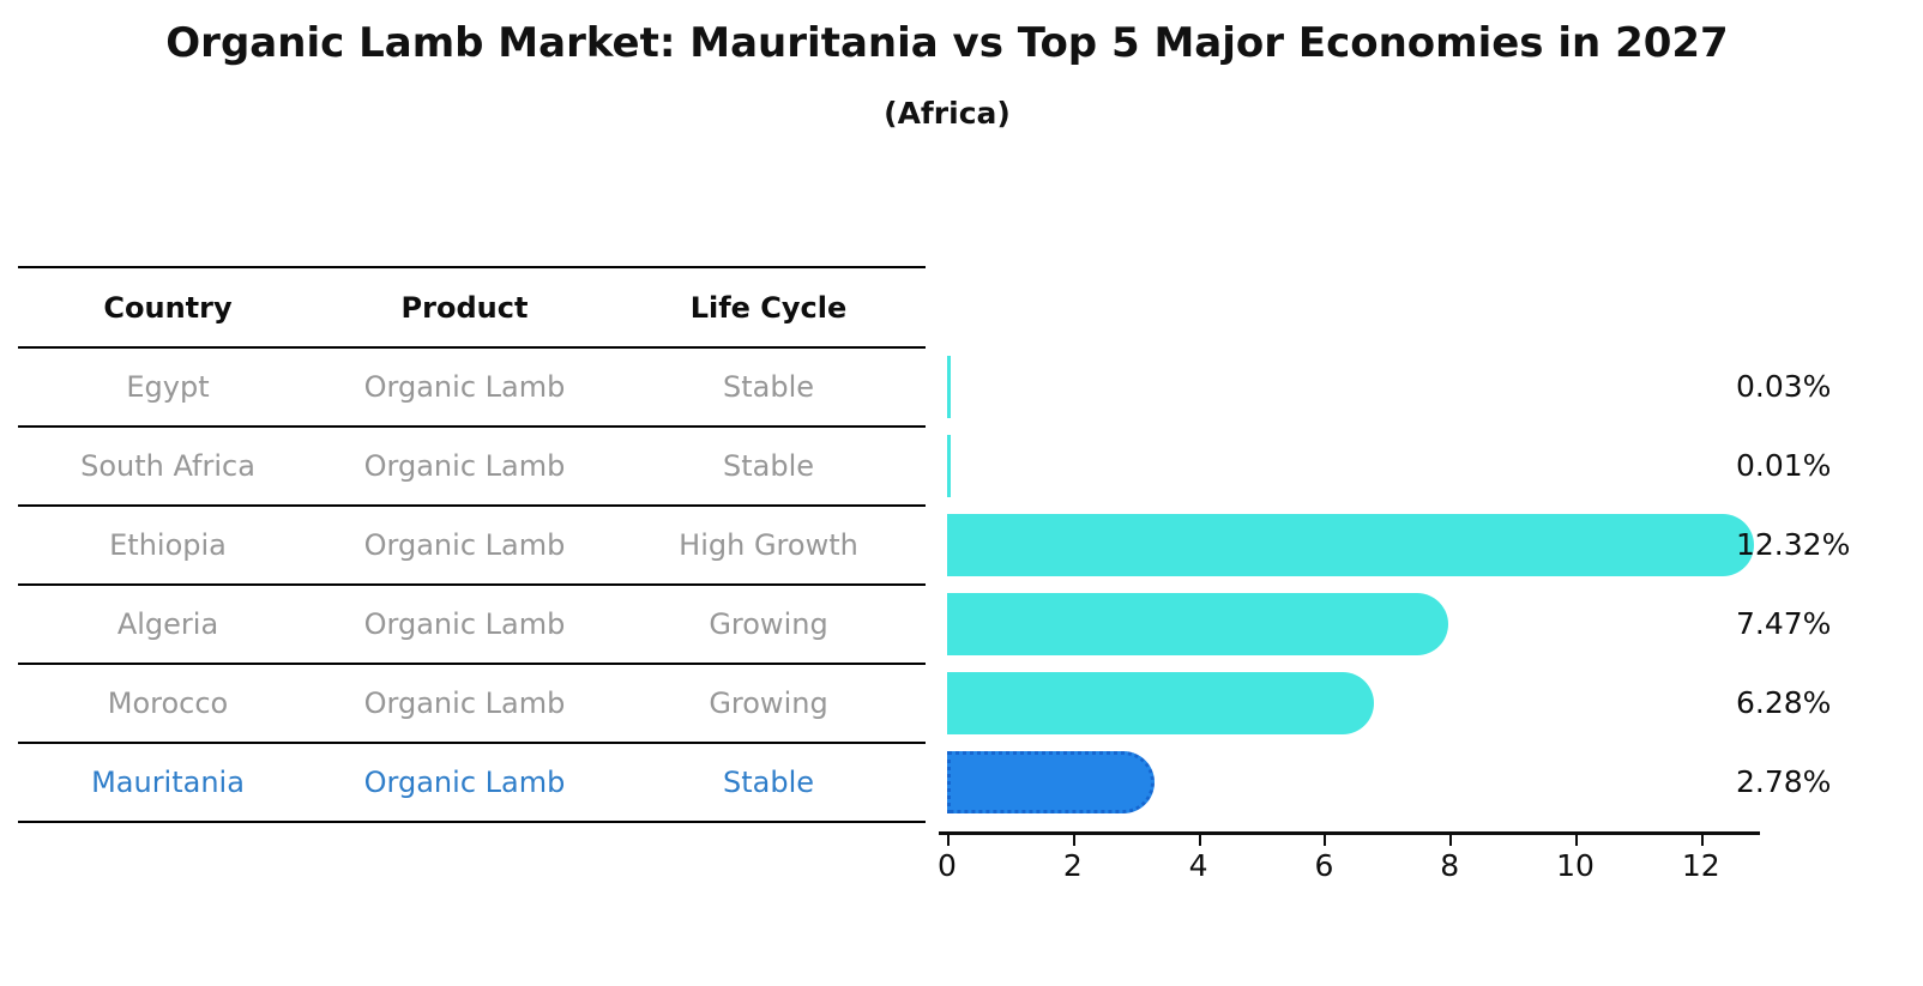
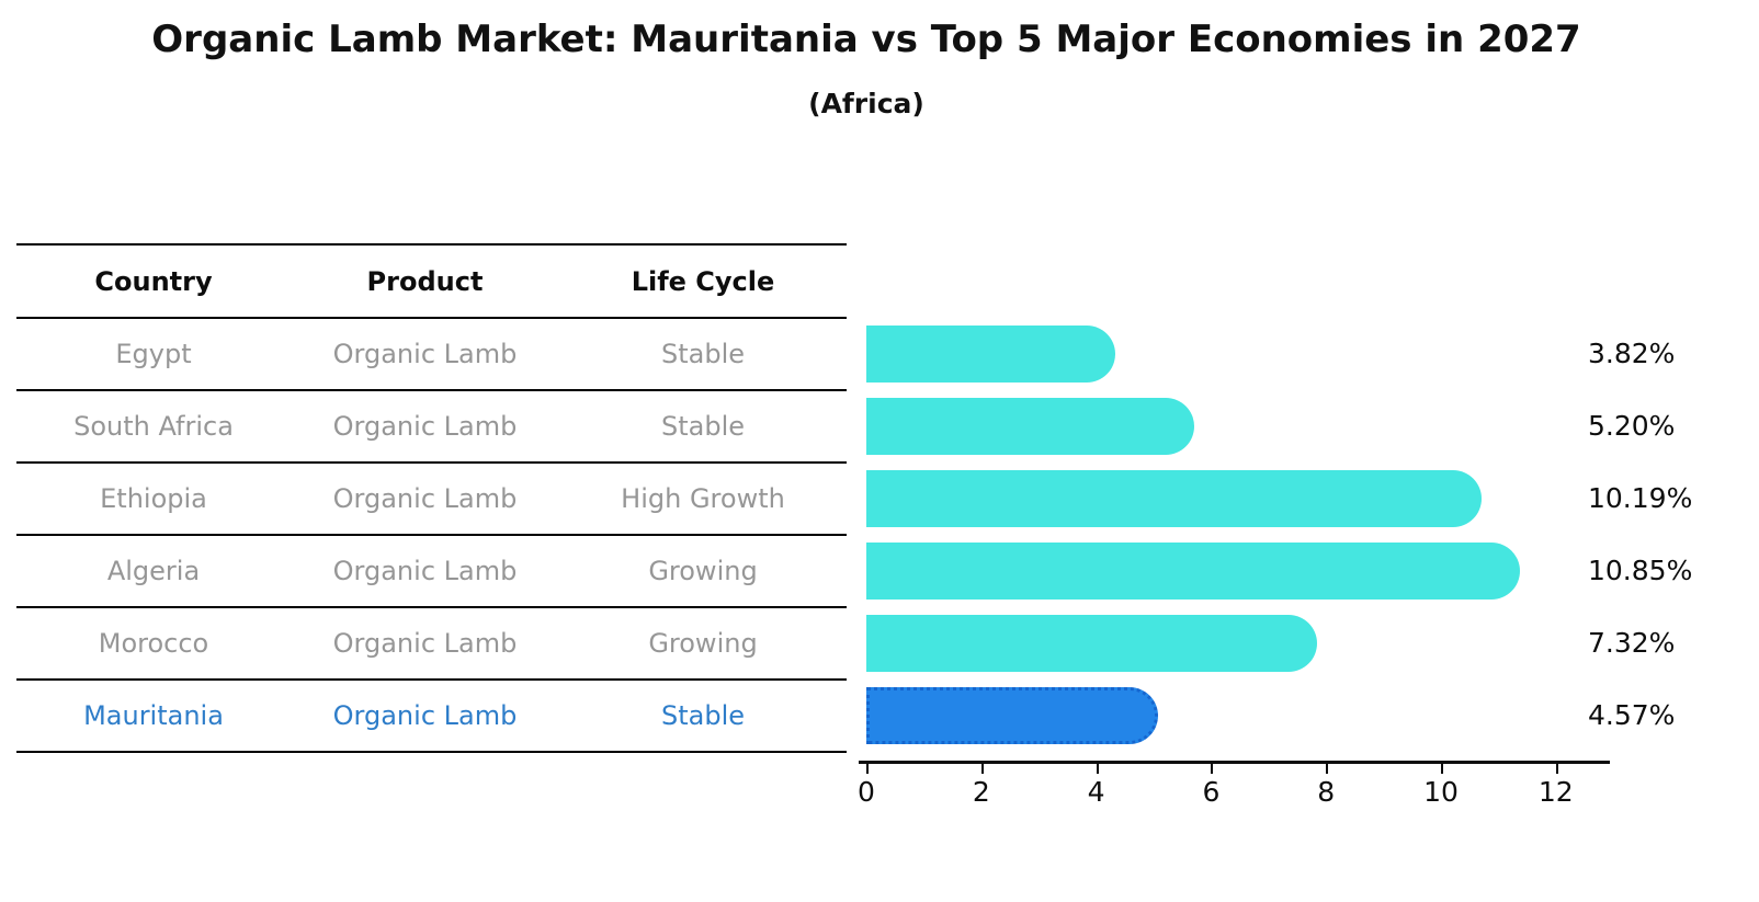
Egypt: 0.03% -> 3.82%
South Africa: 0.01% -> 5.20%
Ethiopia: 12.32% -> 10.19%
Algeria: 7.47% -> 10.85%
Morocco: 6.28% -> 7.32%
Mauritania: 2.78% -> 4.57%
